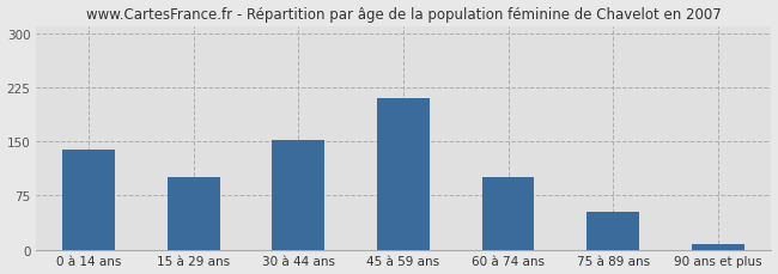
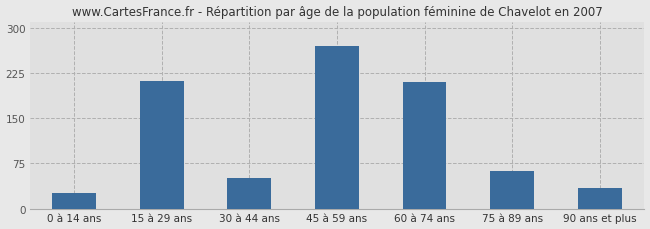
0 à 14 ans: 138 -> 26
15 à 29 ans: 100 -> 212
30 à 44 ans: 152 -> 50
45 à 59 ans: 210 -> 270
60 à 74 ans: 100 -> 210
75 à 89 ans: 52 -> 62
90 ans et plus: 8 -> 34
